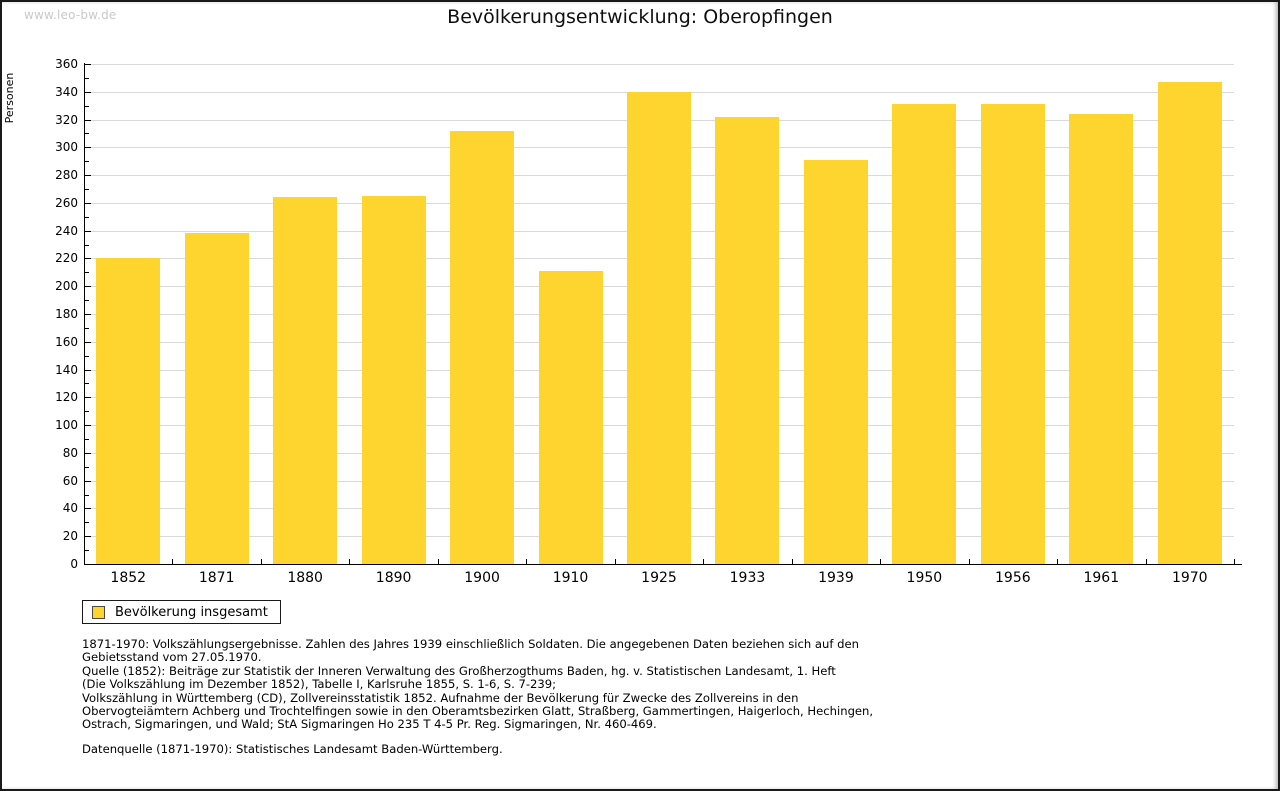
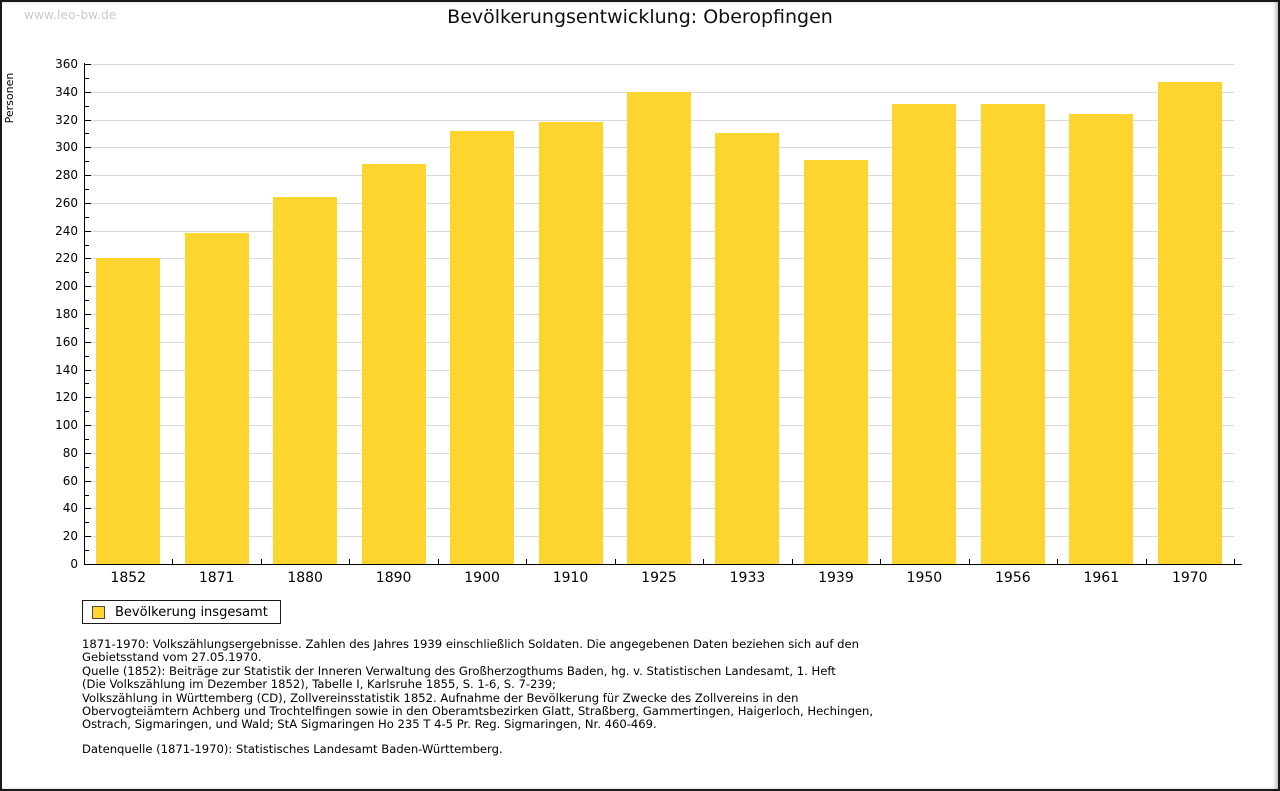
1890: 265 -> 288
1910: 211 -> 318
1933: 322 -> 310
